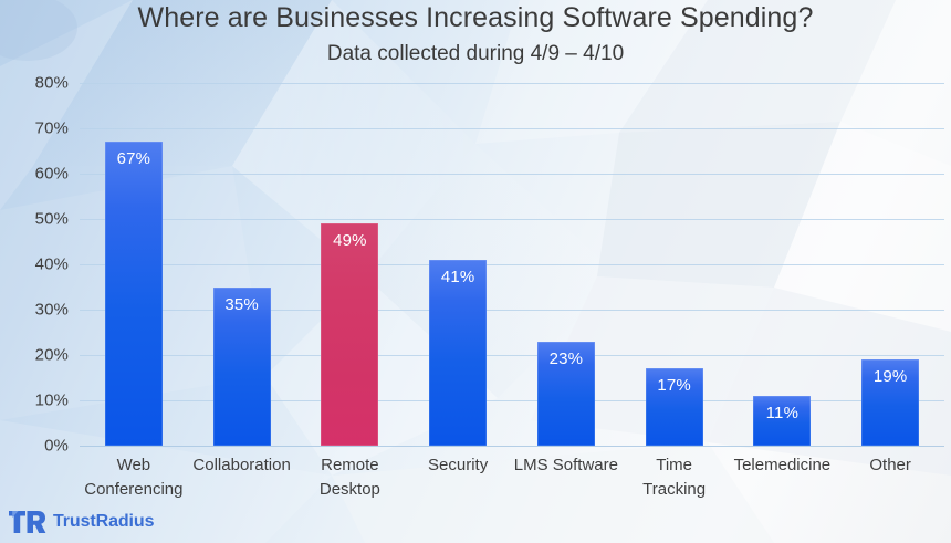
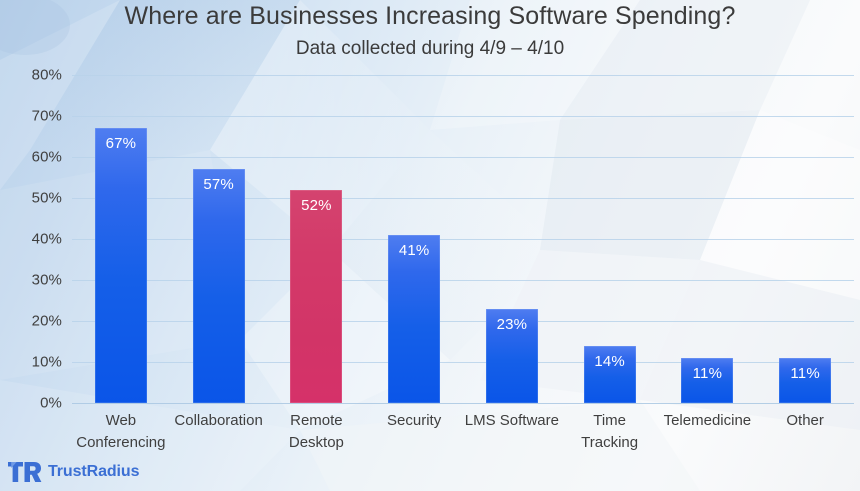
Collaboration: 35% -> 57%
Remote Desktop: 49% -> 52%
Time Tracking: 17% -> 14%
Other: 19% -> 11%
